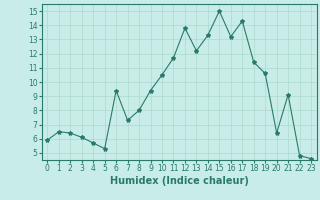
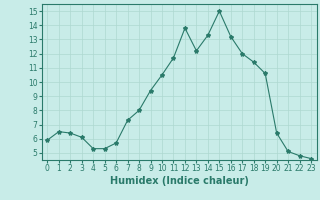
4: 5.7 -> 5.3
6: 9.4 -> 5.7
17: 14.3 -> 12.0
21: 9.1 -> 5.1
